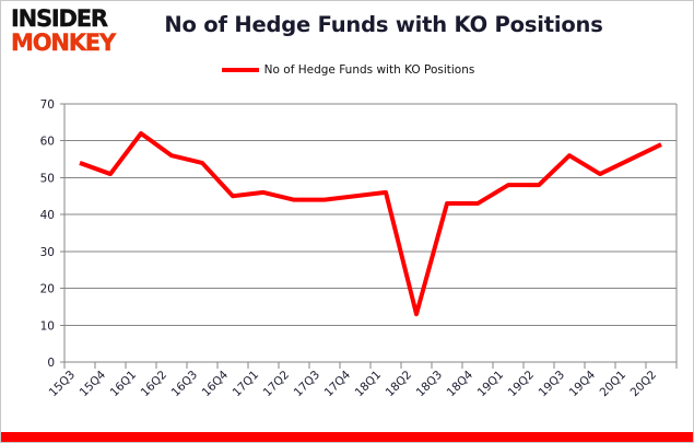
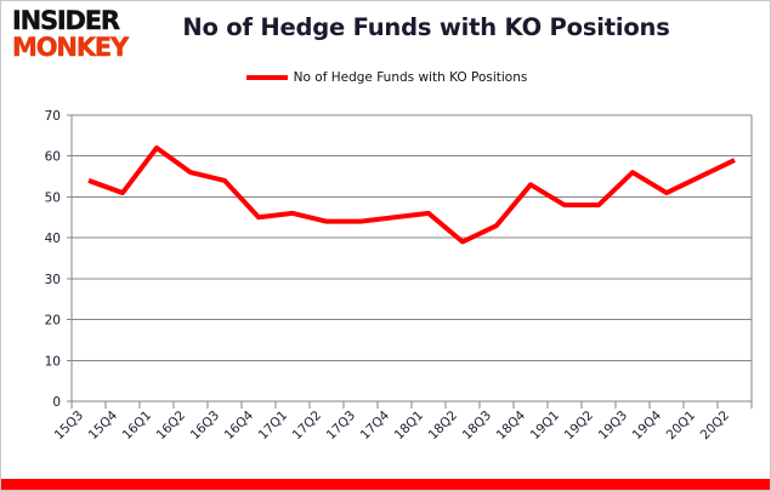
18Q2: 13 -> 39
18Q4: 43 -> 53
